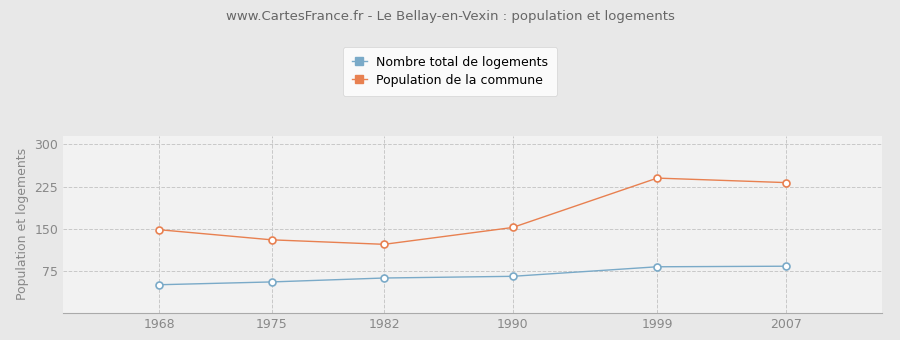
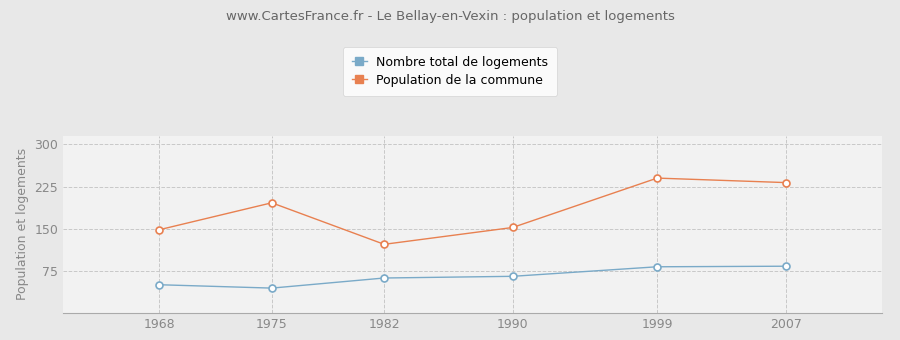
Nombre total de logements/1975: 55 -> 44
Population de la commune/1975: 130 -> 196
